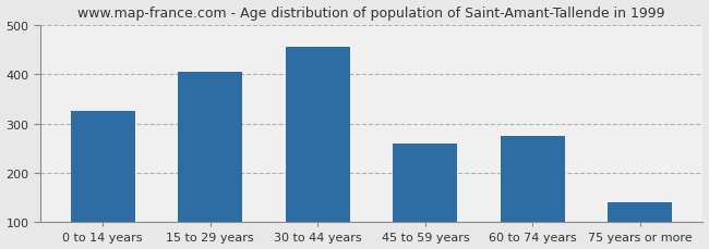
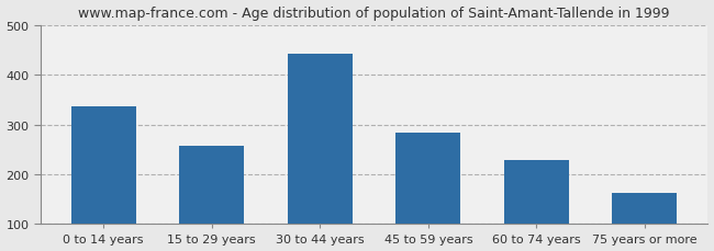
0 to 14 years: 325 -> 337
15 to 29 years: 405 -> 257
30 to 44 years: 455 -> 443
45 to 59 years: 260 -> 284
60 to 74 years: 275 -> 228
75 years or more: 140 -> 163
